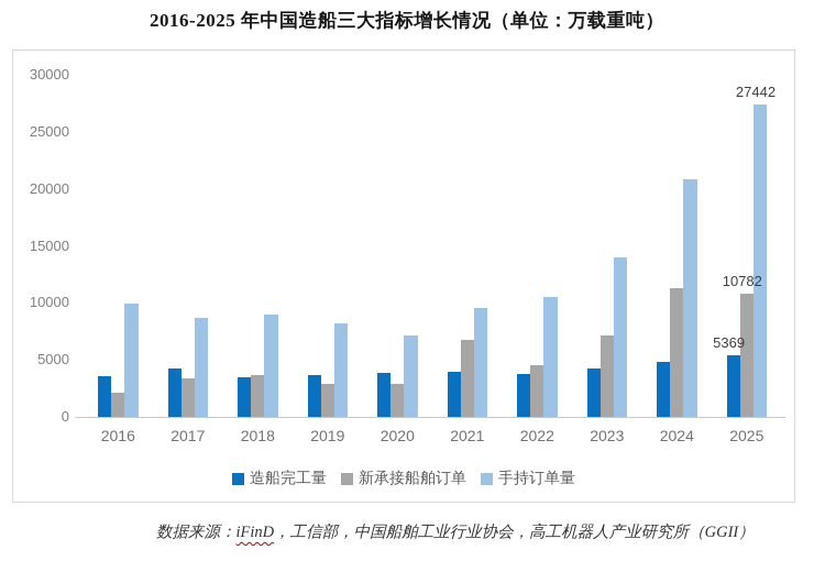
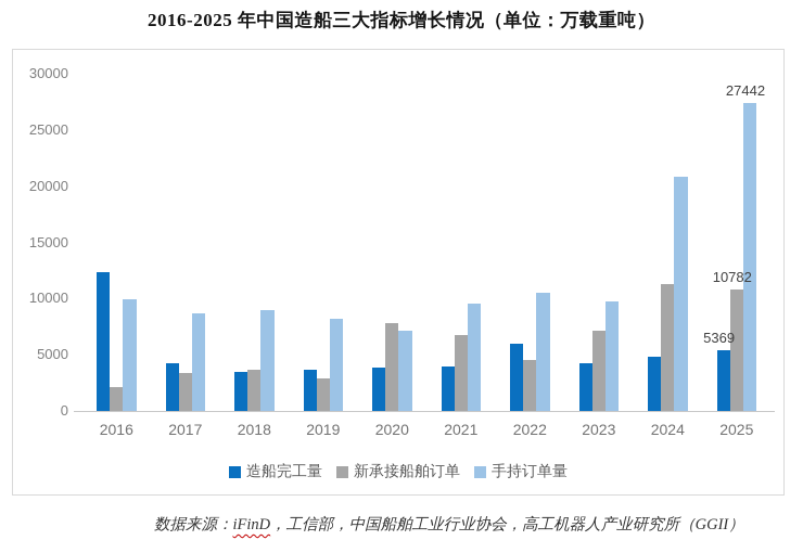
造船完工量/2016: 3500 -> 12300
新承接船舶订单/2020: 2900 -> 7800
造船完工量/2022: 3800 -> 6000
手持订单量/2023: 13900 -> 9700
